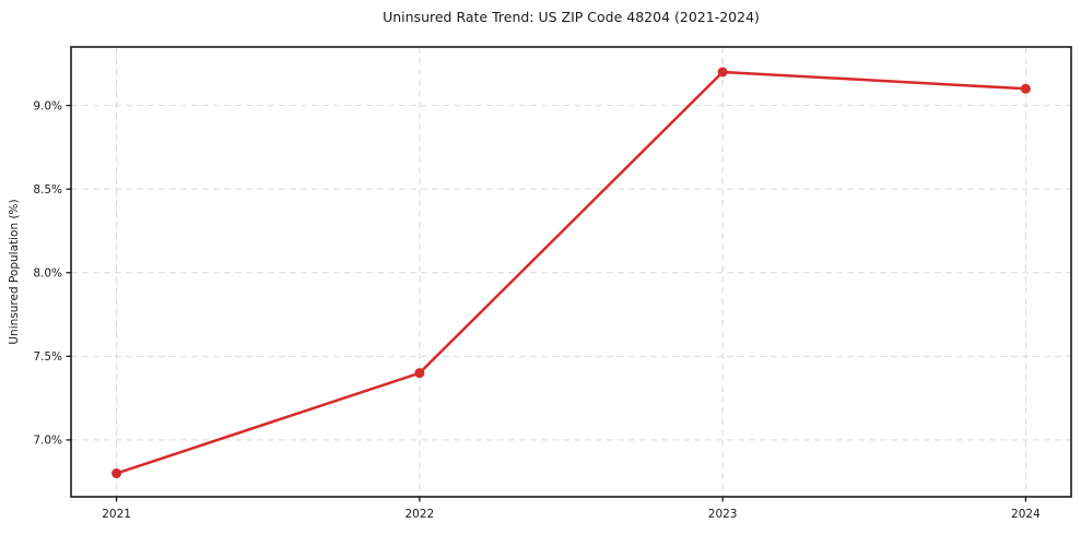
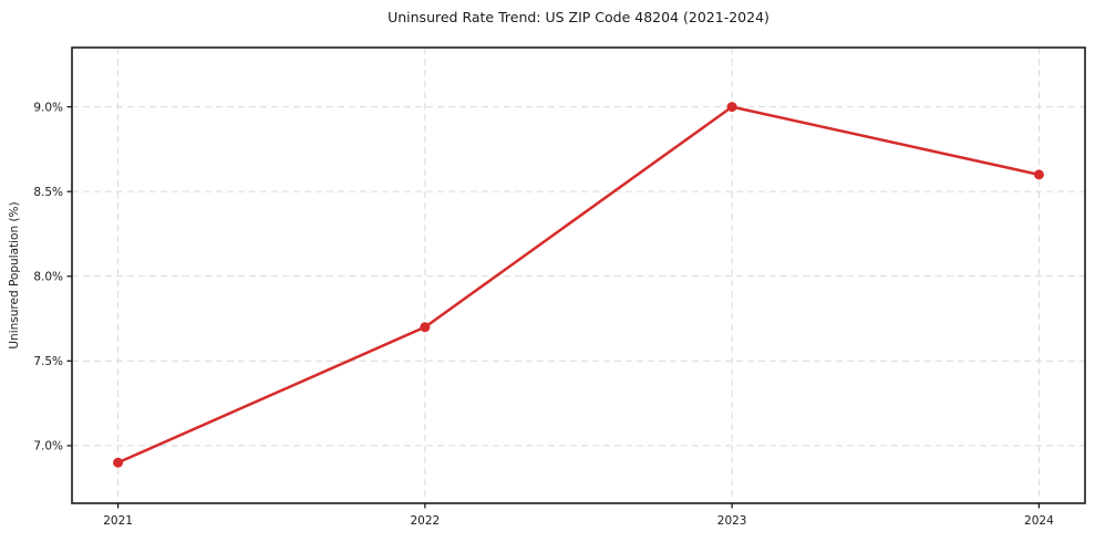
2021: 6.8% -> 6.9%
2022: 7.4% -> 7.7%
2023: 9.2% -> 9.0%
2024: 9.1% -> 8.6%
